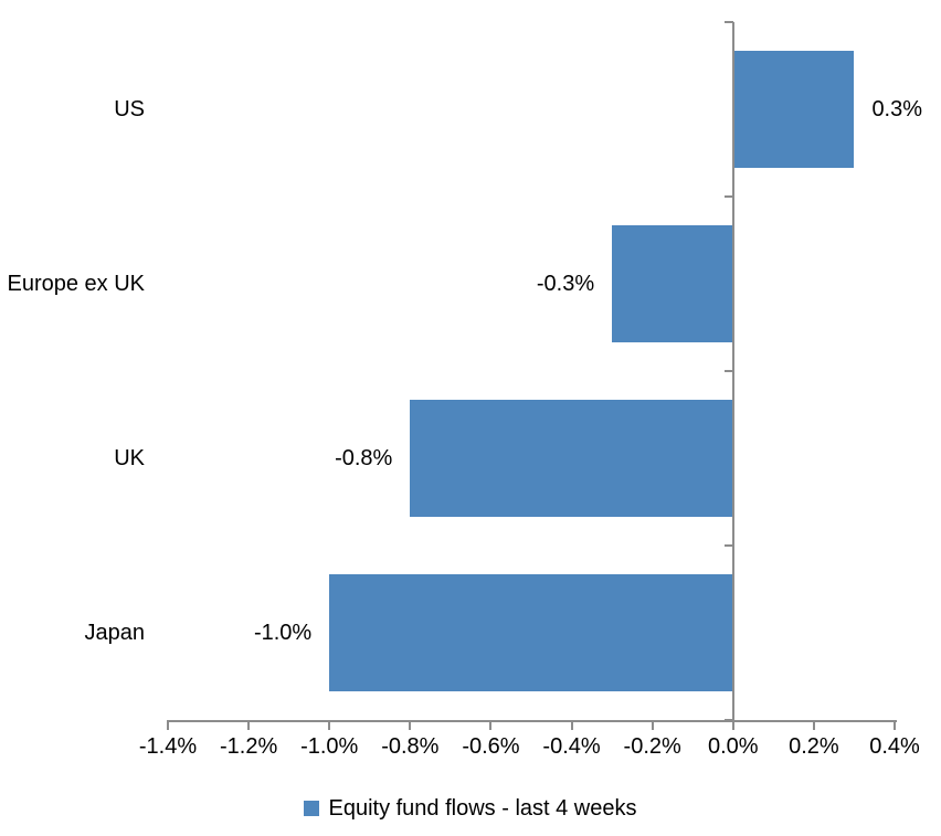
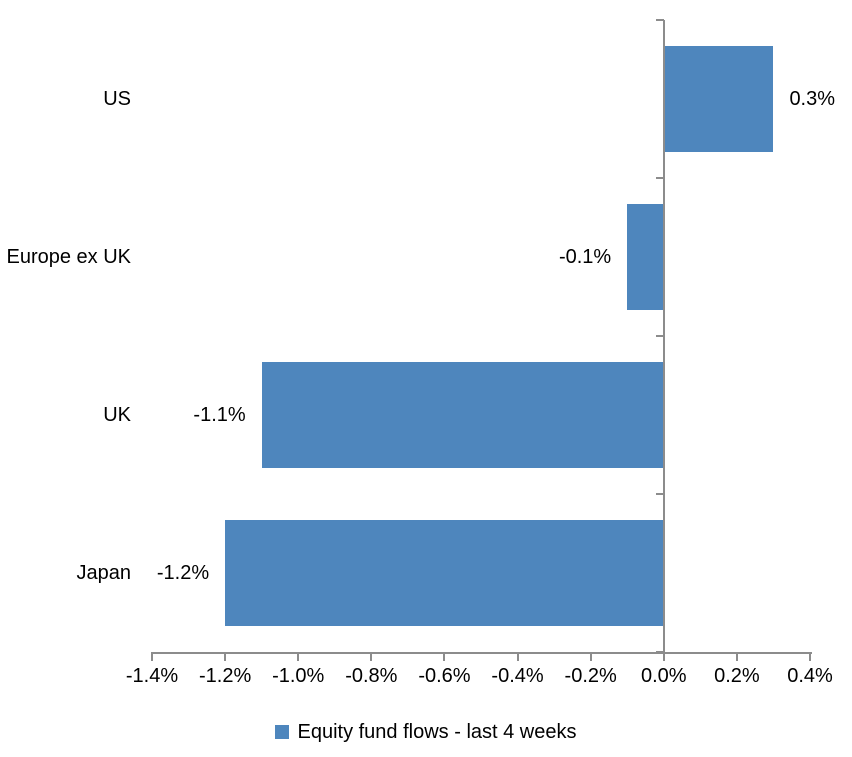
Europe ex UK: -0.3% -> -0.1%
UK: -0.8% -> -1.1%
Japan: -1.0% -> -1.2%
